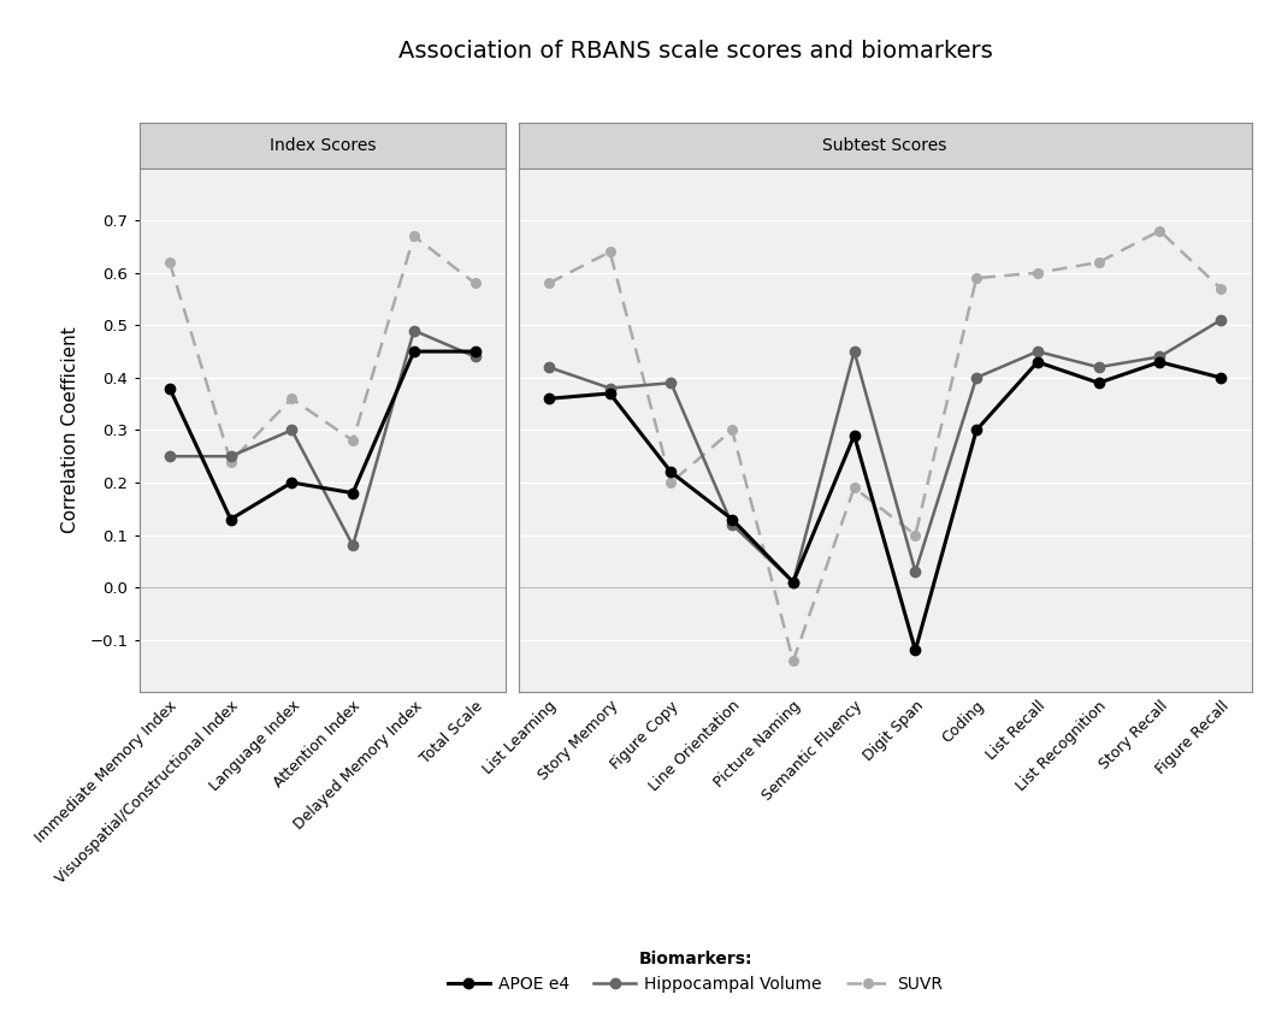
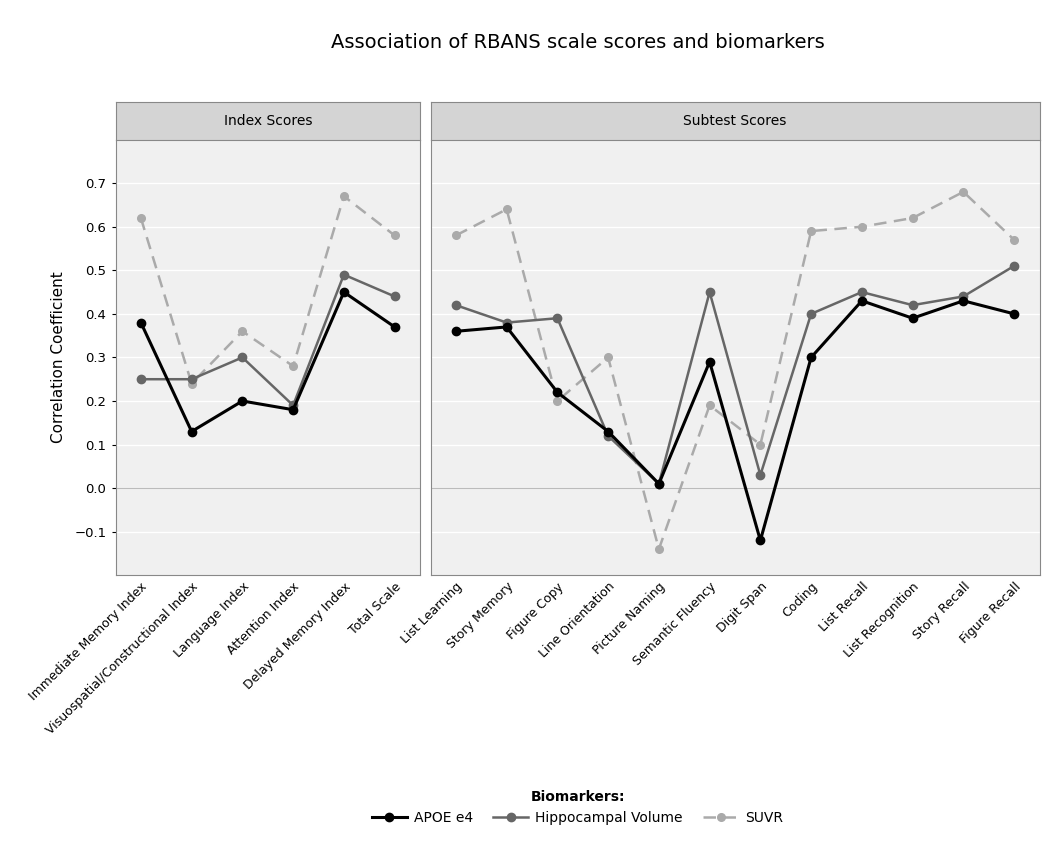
Hippocampal Volume/Attention Index: 0.08 -> 0.19
APOE e4/Total Scale: 0.45 -> 0.37
